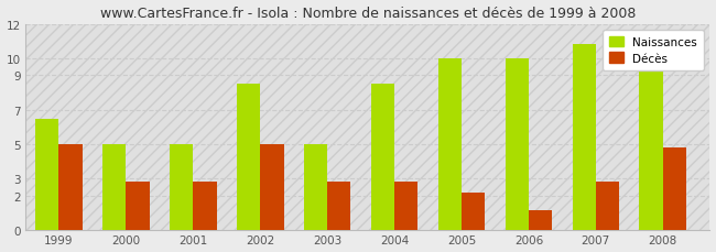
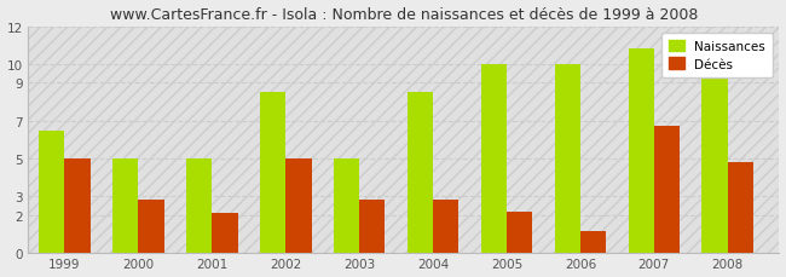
Décès/2001: 2.8 -> 2.1
Décès/2007: 2.8 -> 6.7
